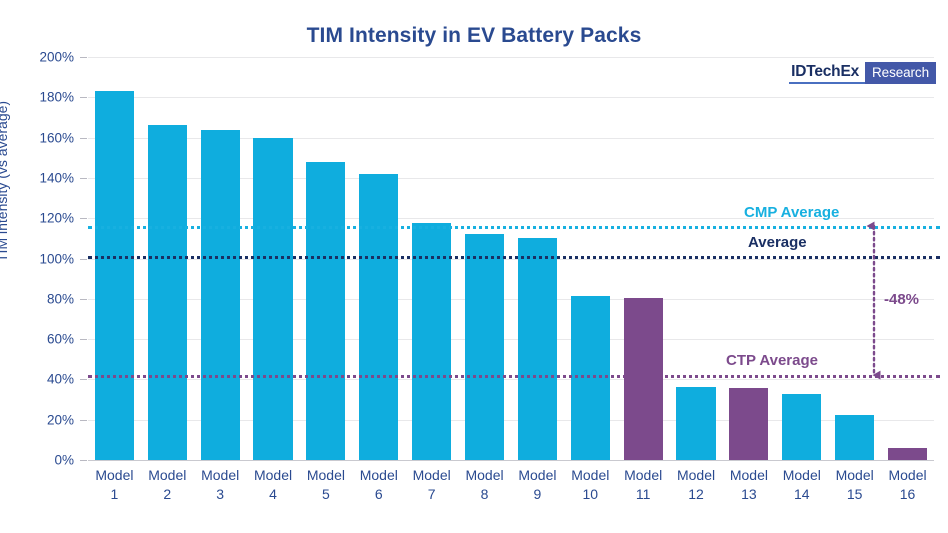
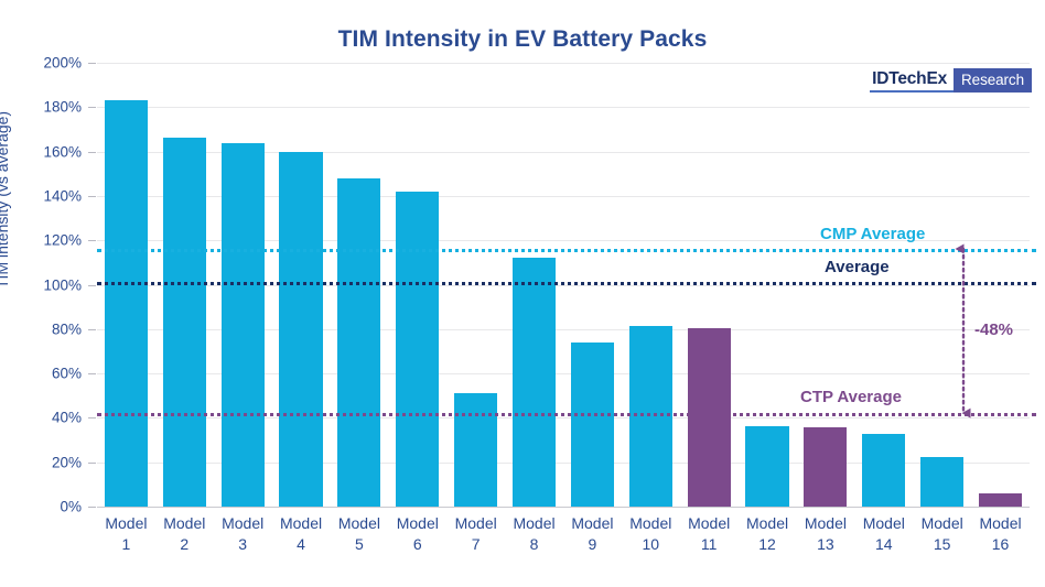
Model 7: 118% -> 51%
Model 9: 110% -> 74%
